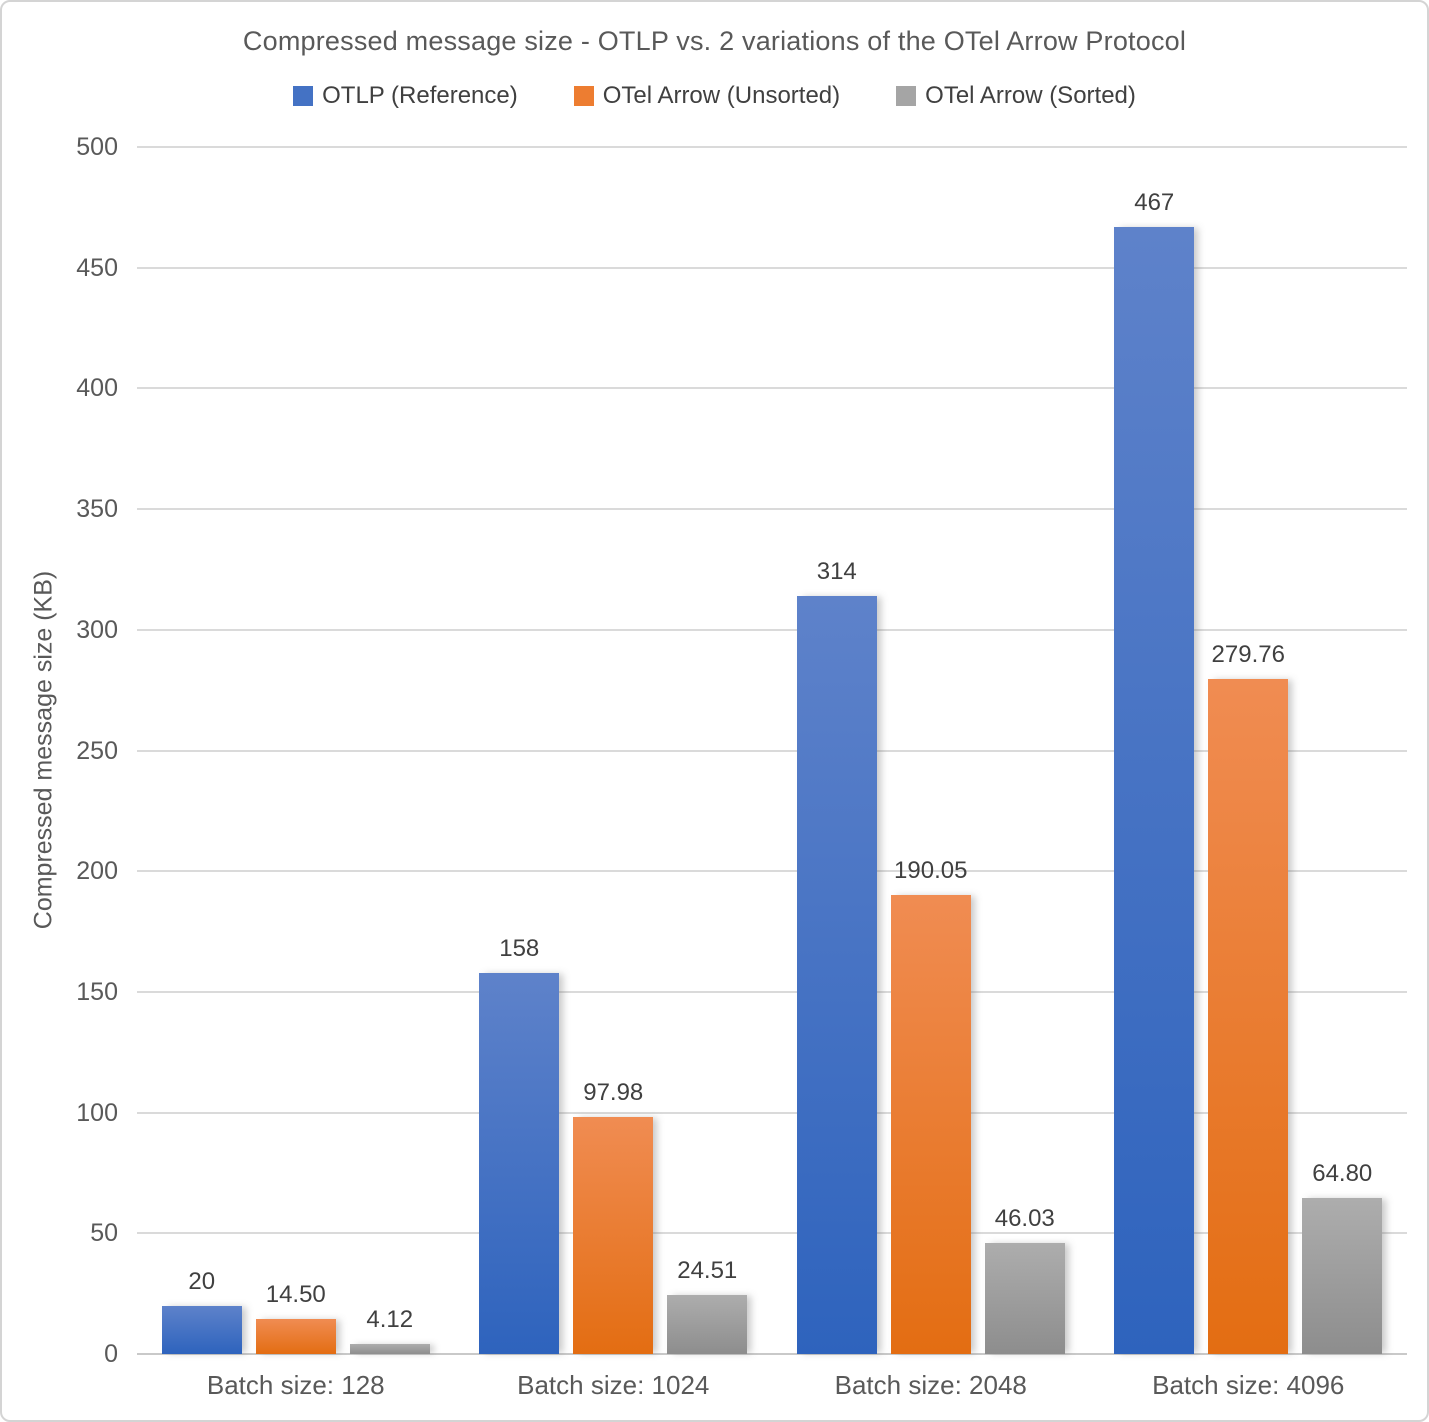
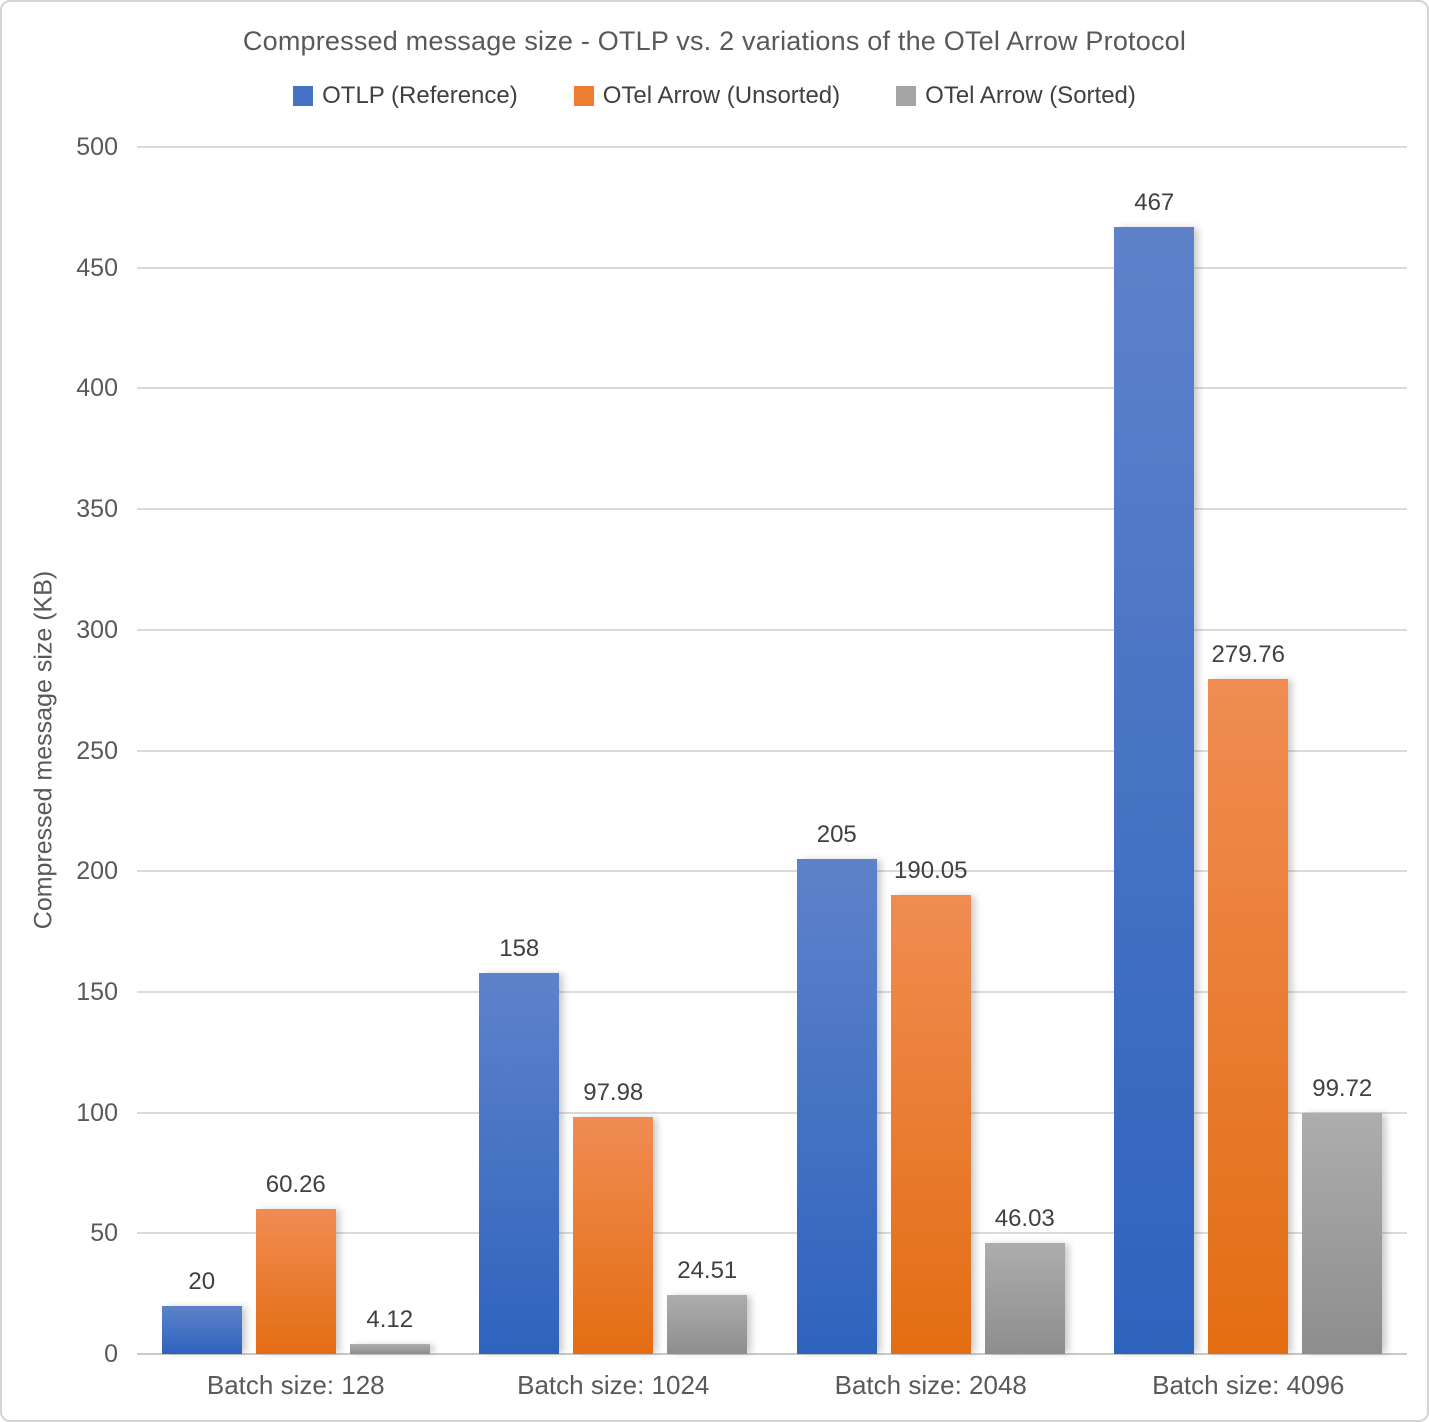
OTel Arrow (Unsorted)/Batch size: 128: 14.50 -> 60.26
OTLP (Reference)/Batch size: 2048: 314 -> 205
OTel Arrow (Sorted)/Batch size: 4096: 64.80 -> 99.72
